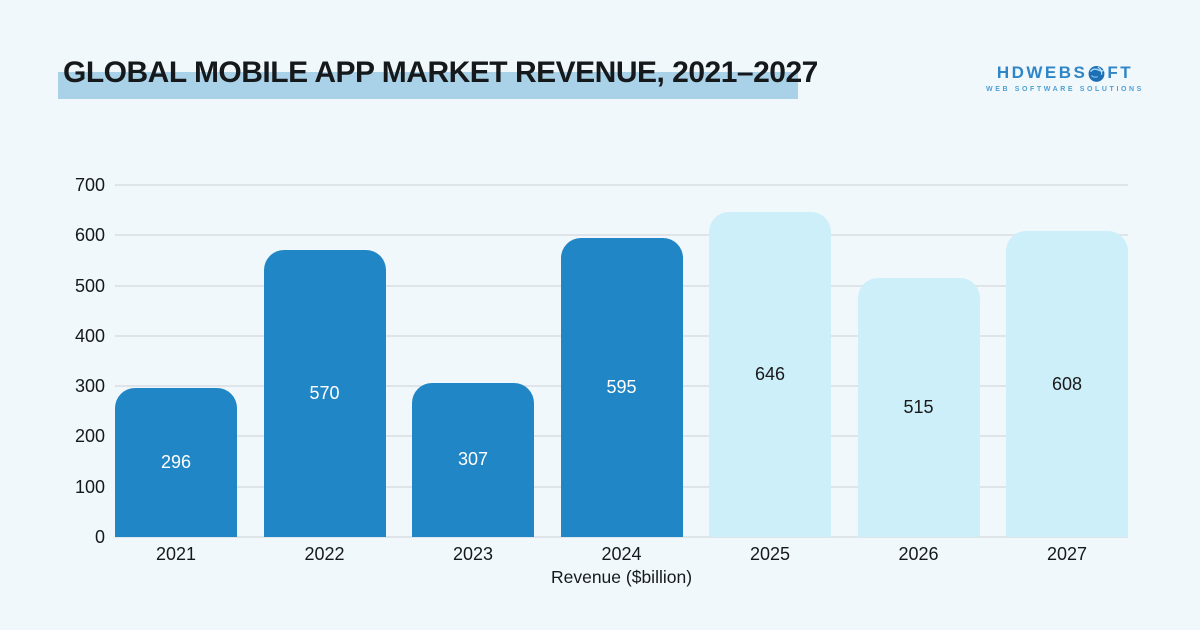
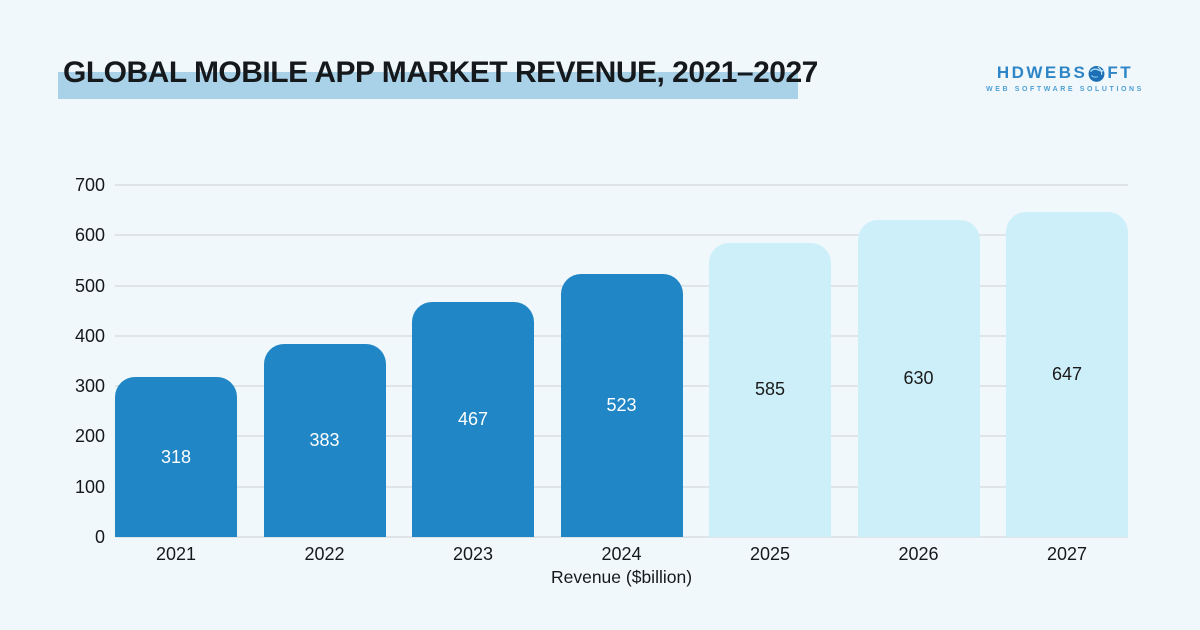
2021: 296 -> 318
2022: 570 -> 383
2023: 307 -> 467
2024: 595 -> 523
2025: 646 -> 585
2026: 515 -> 630
2027: 608 -> 647
